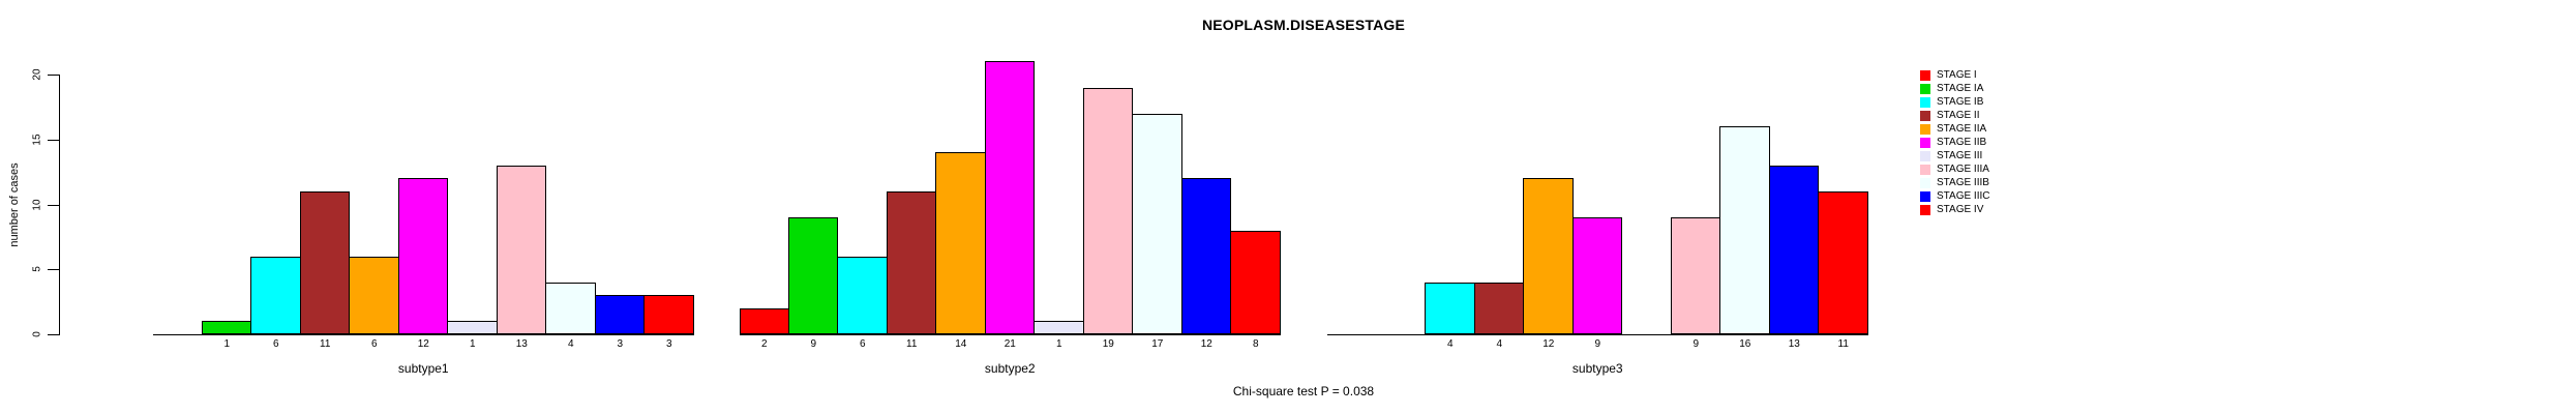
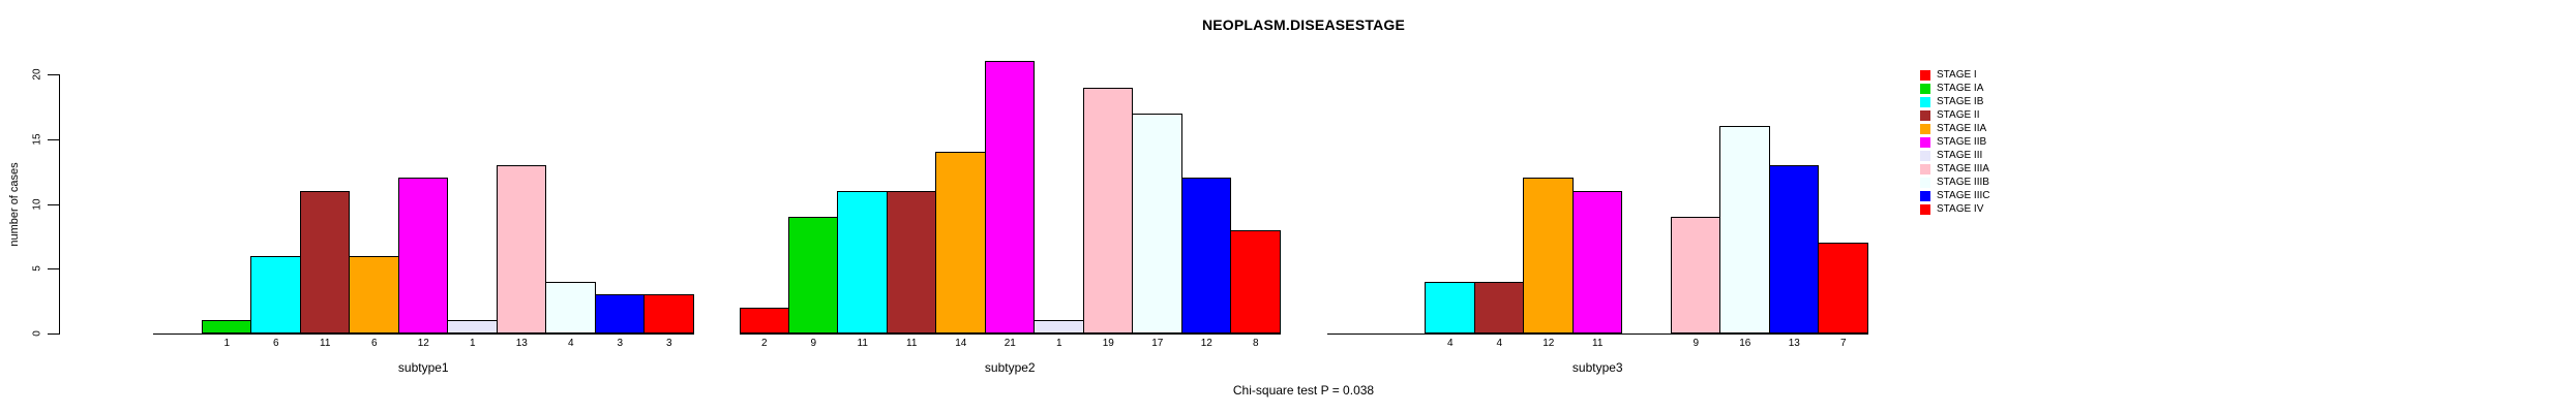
STAGE IB/subtype2: 6 -> 11
STAGE IIB/subtype3: 9 -> 11
STAGE IV/subtype3: 11 -> 7
